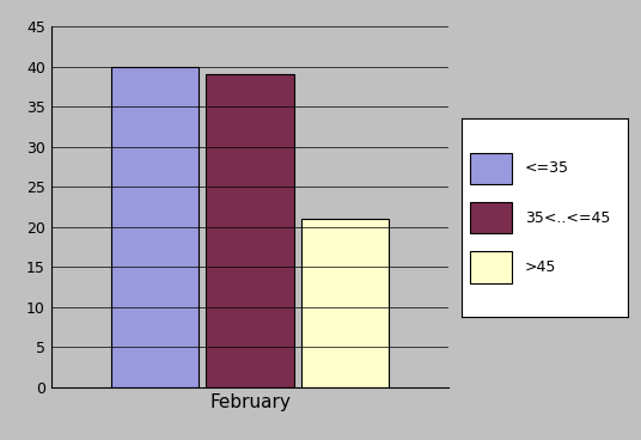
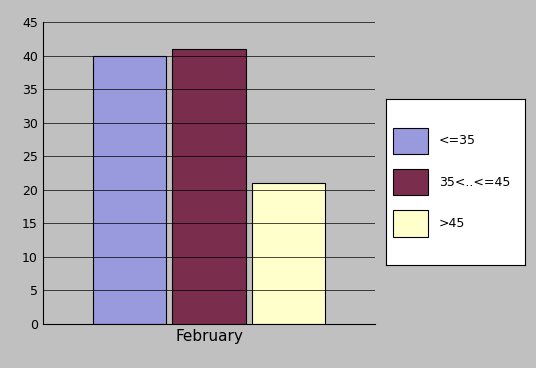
February: 39 -> 41
